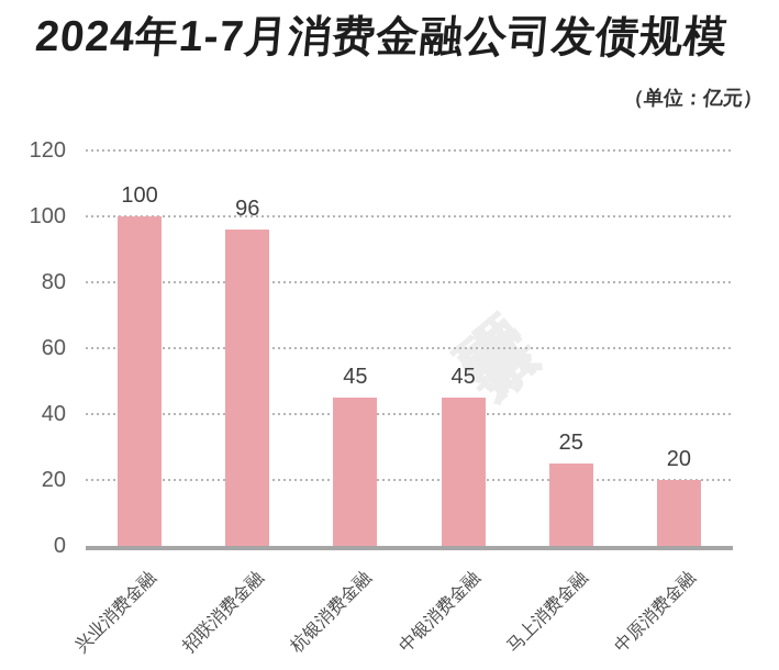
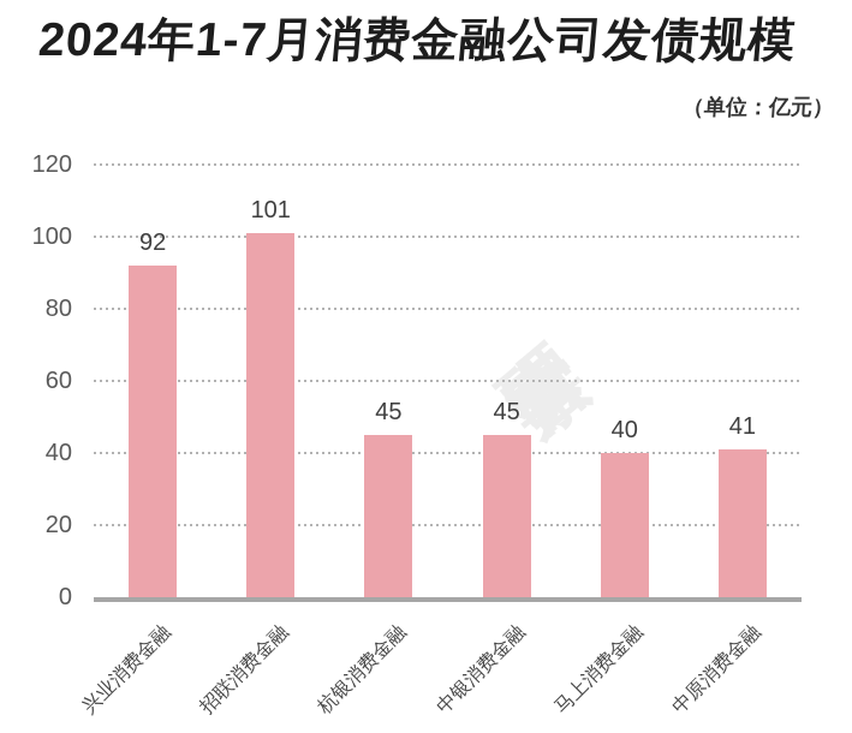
兴业消费金融: 100 -> 92
招联消费金融: 96 -> 101
马上消费金融: 25 -> 40
中原消费金融: 20 -> 41
